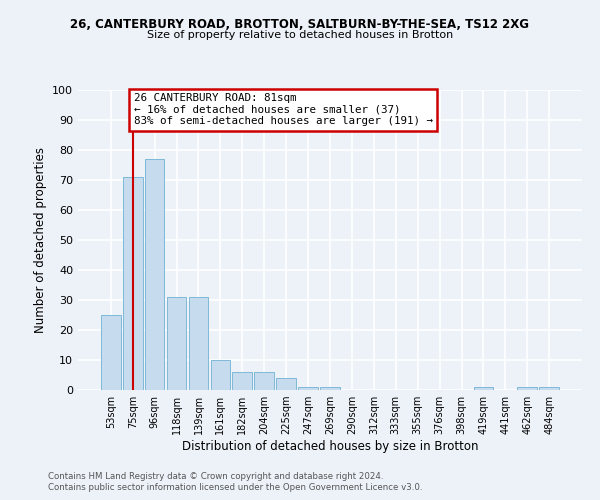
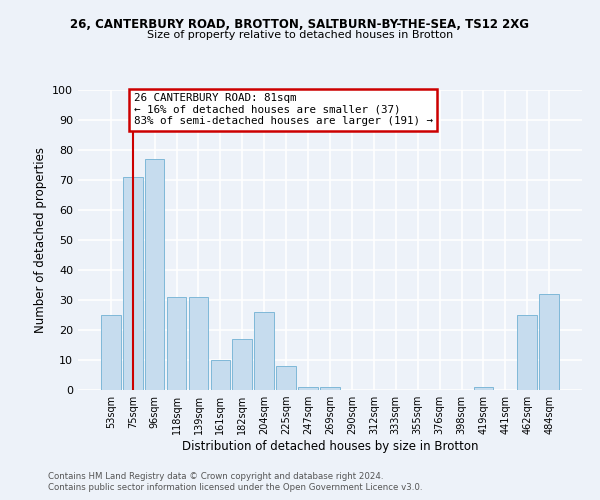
182sqm: 6 -> 17
204sqm: 6 -> 26
225sqm: 4 -> 8
462sqm: 1 -> 25
484sqm: 1 -> 32
